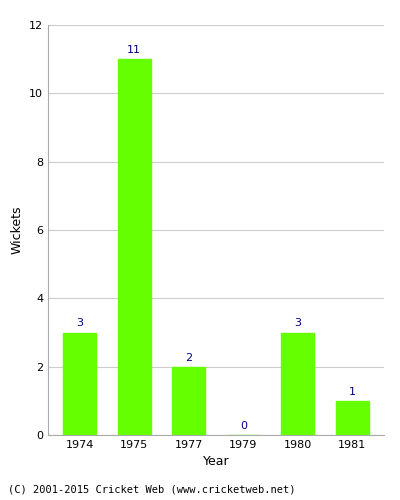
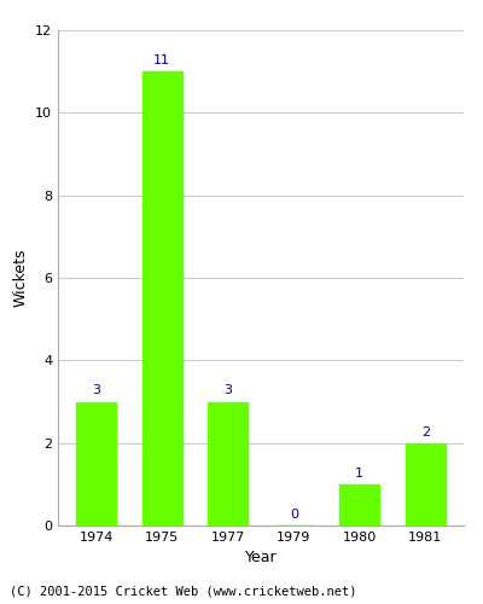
1977: 2 -> 3
1980: 3 -> 1
1981: 1 -> 2
